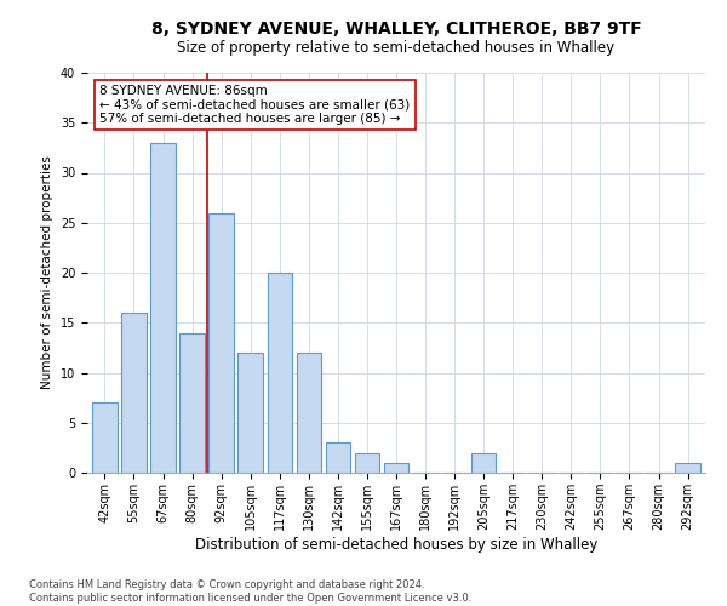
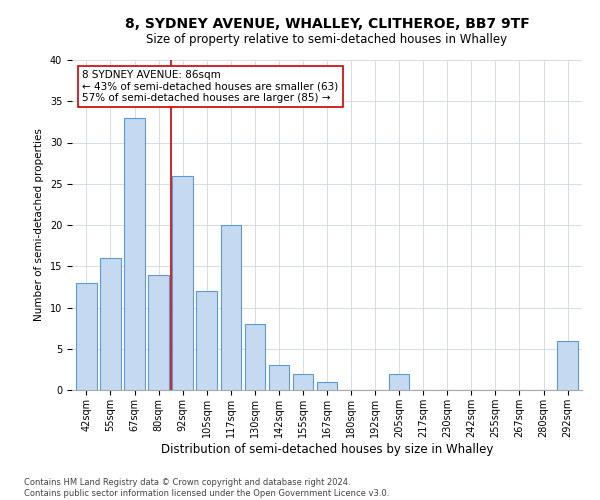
42sqm: 7 -> 13
130sqm: 12 -> 8
292sqm: 1 -> 6
